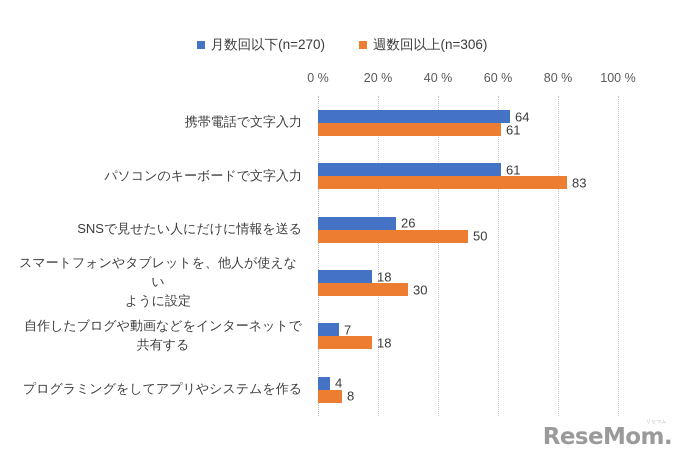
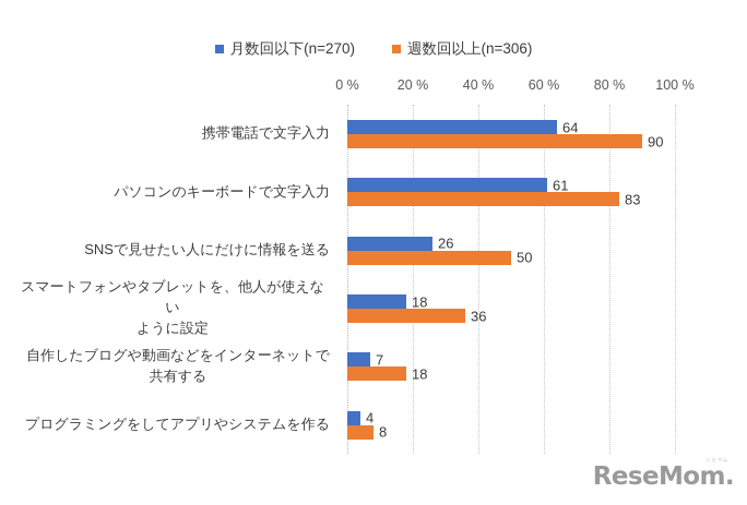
週数回以上(n=306)/携帯電話で文字入力: 61 -> 90
週数回以上(n=306)/スマートフォンやタブレットを、他人が使えない ように設定: 30 -> 36
